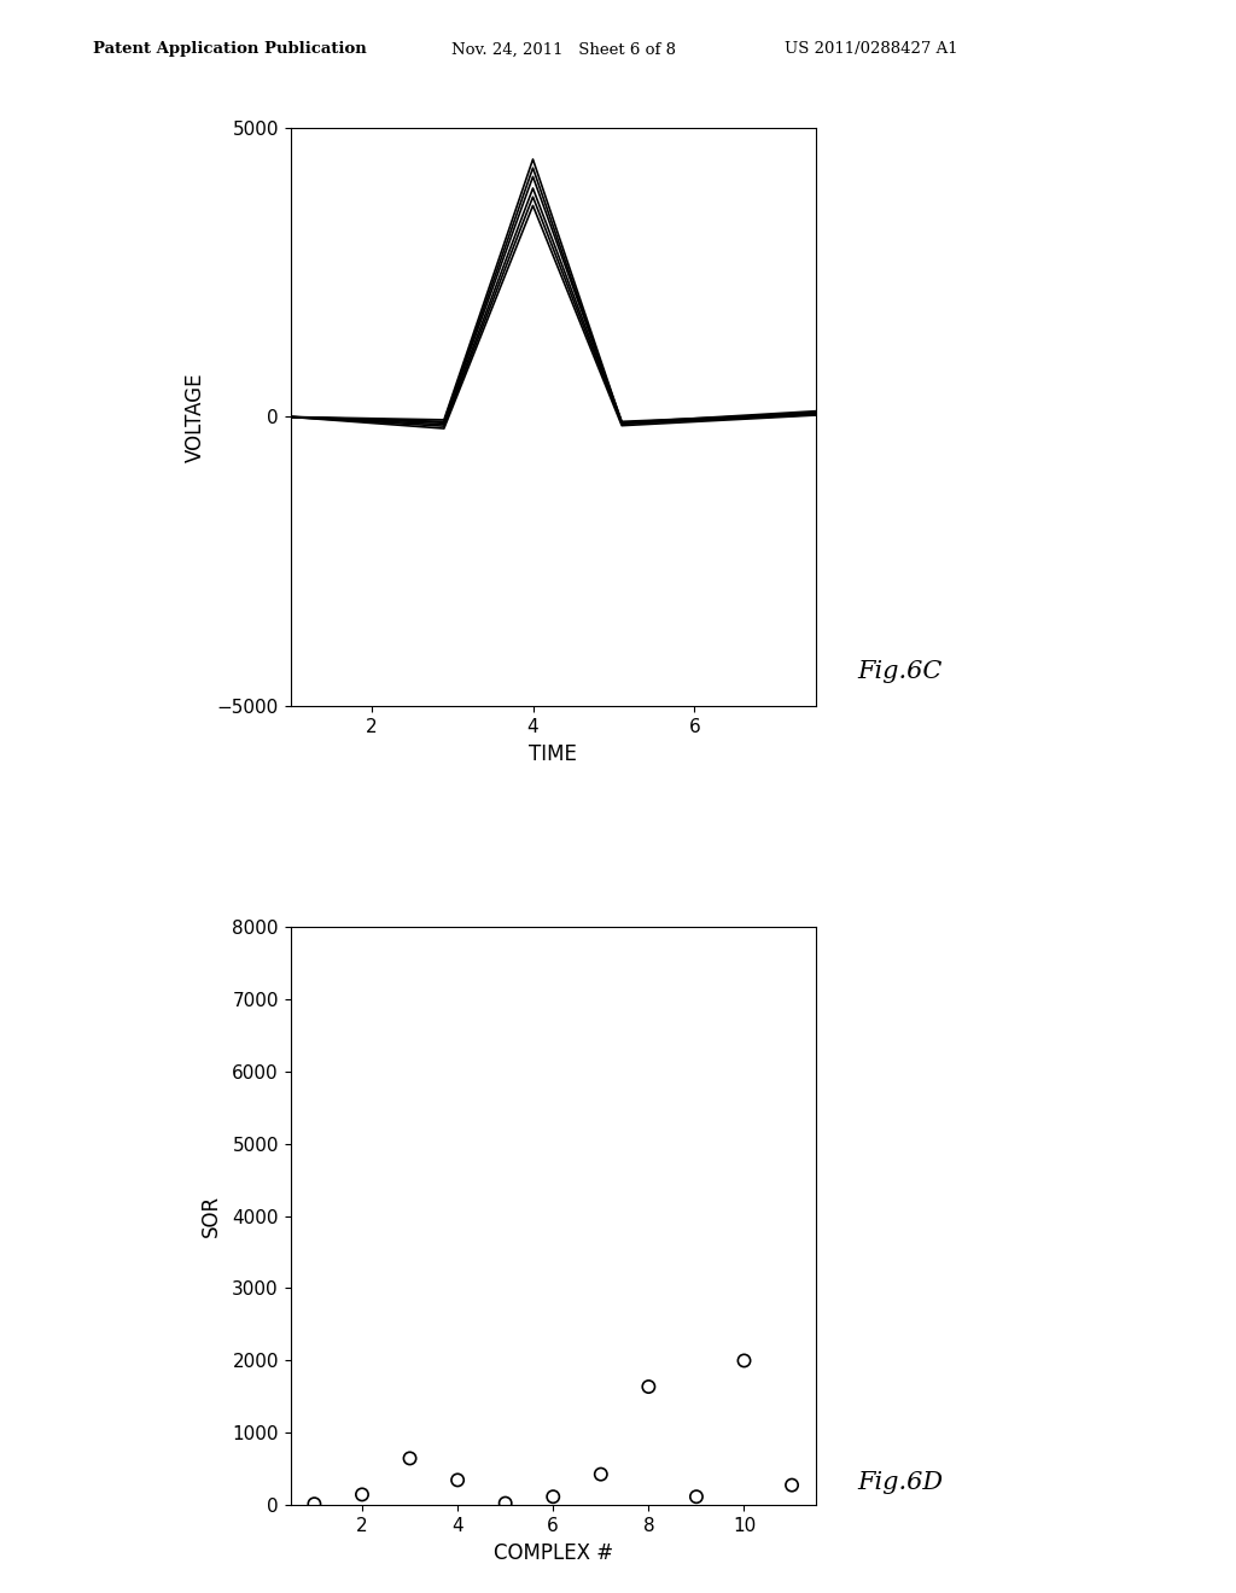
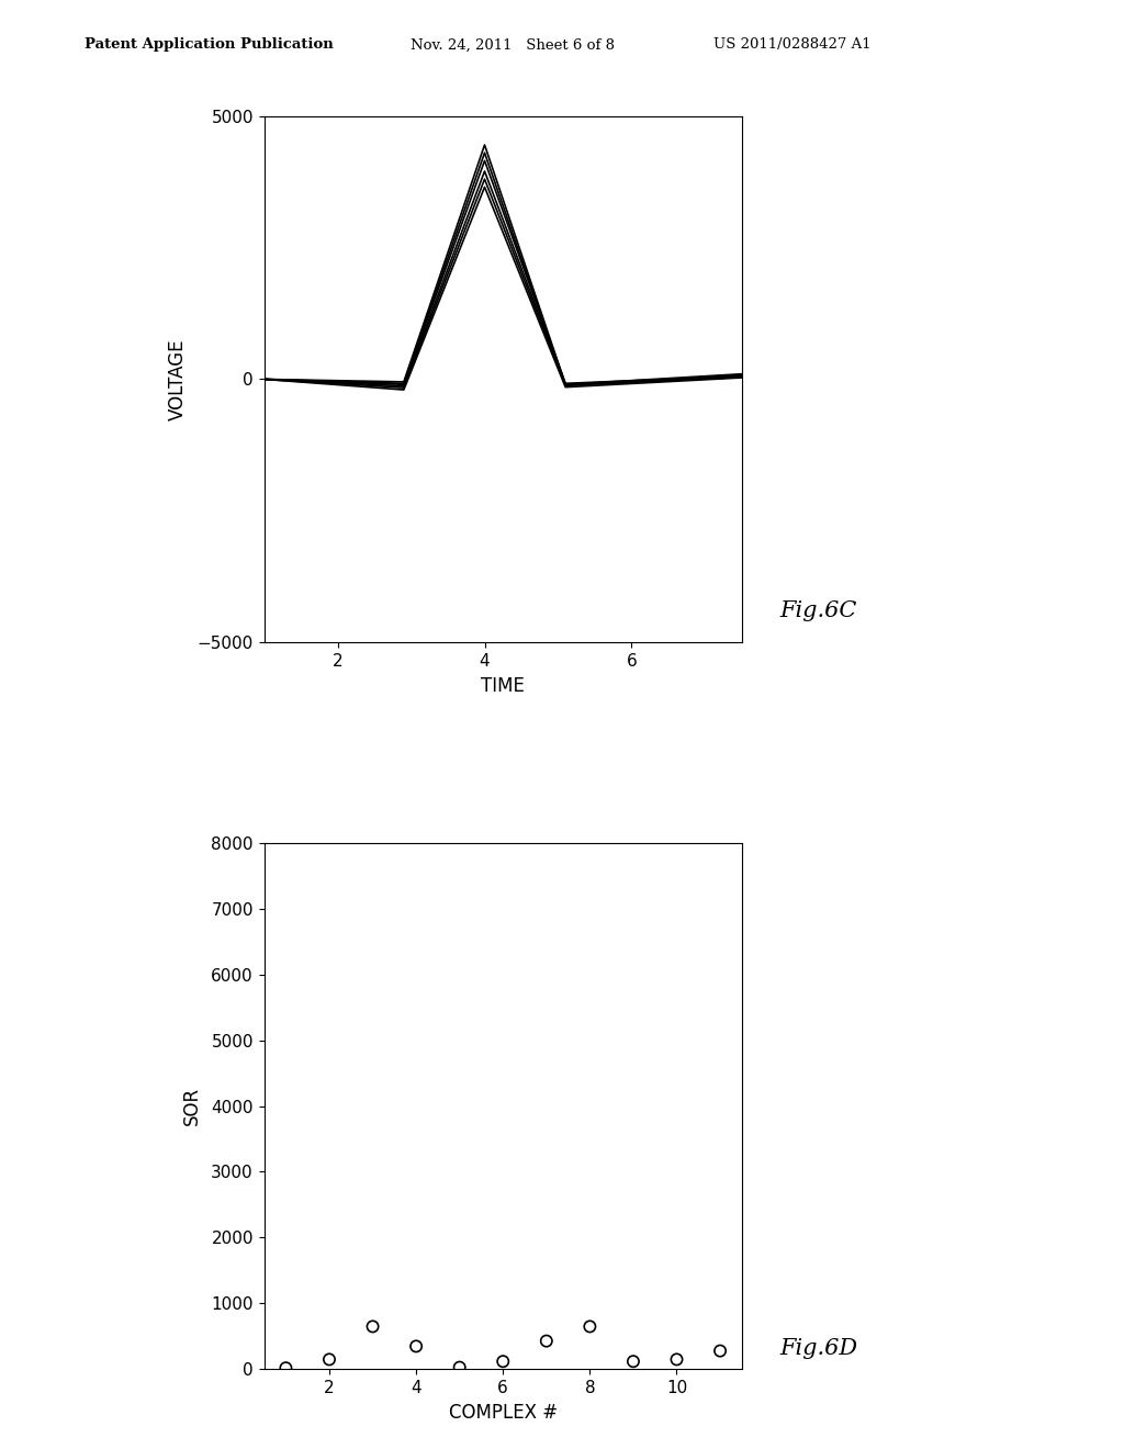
8: 1640 -> 650
10: 2000 -> 150
